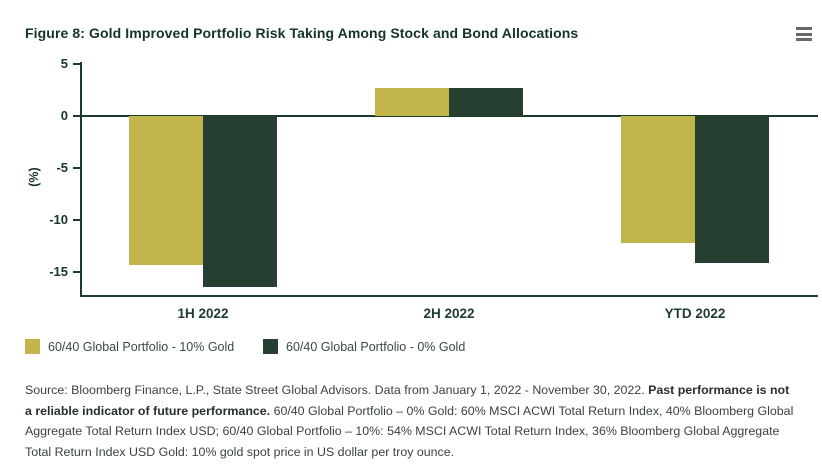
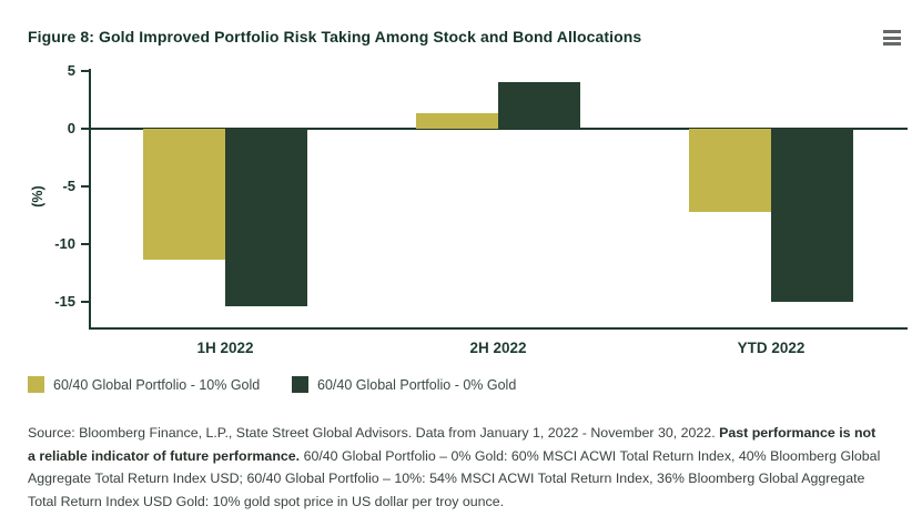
60/40 Global Portfolio - 10% Gold/1H 2022: -14.3 -> -11.3
60/40 Global Portfolio - 0% Gold/1H 2022: -16.4 -> -15.4
60/40 Global Portfolio - 10% Gold/2H 2022: 2.7 -> 1.4
60/40 Global Portfolio - 0% Gold/2H 2022: 2.7 -> 4.0
60/40 Global Portfolio - 10% Gold/YTD 2022: -12.2 -> -7.2
60/40 Global Portfolio - 0% Gold/YTD 2022: -14.1 -> -15.0
